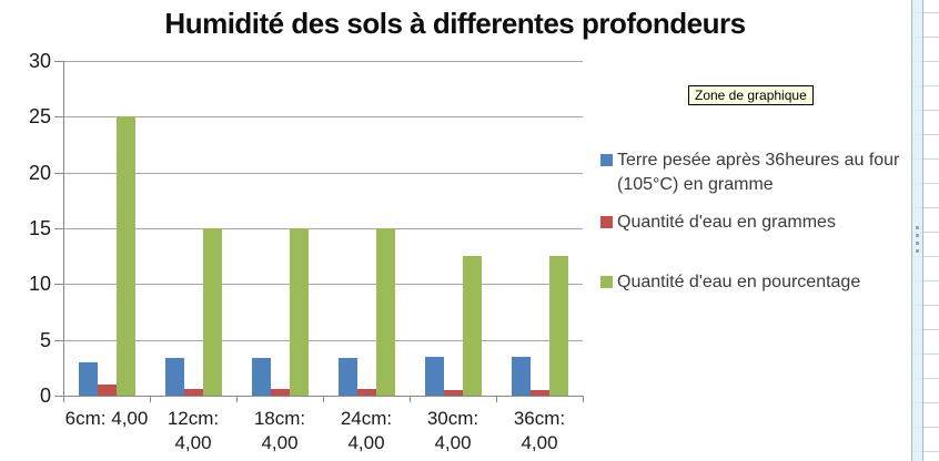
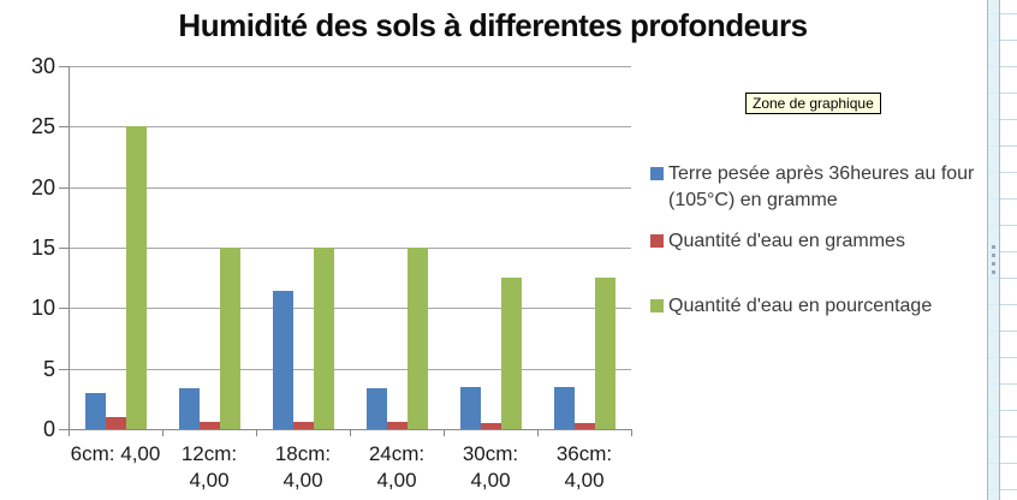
Terre pesée après 36heures au four (105°C) en gramme/18cm: 4,00: 3.4 -> 11.4
